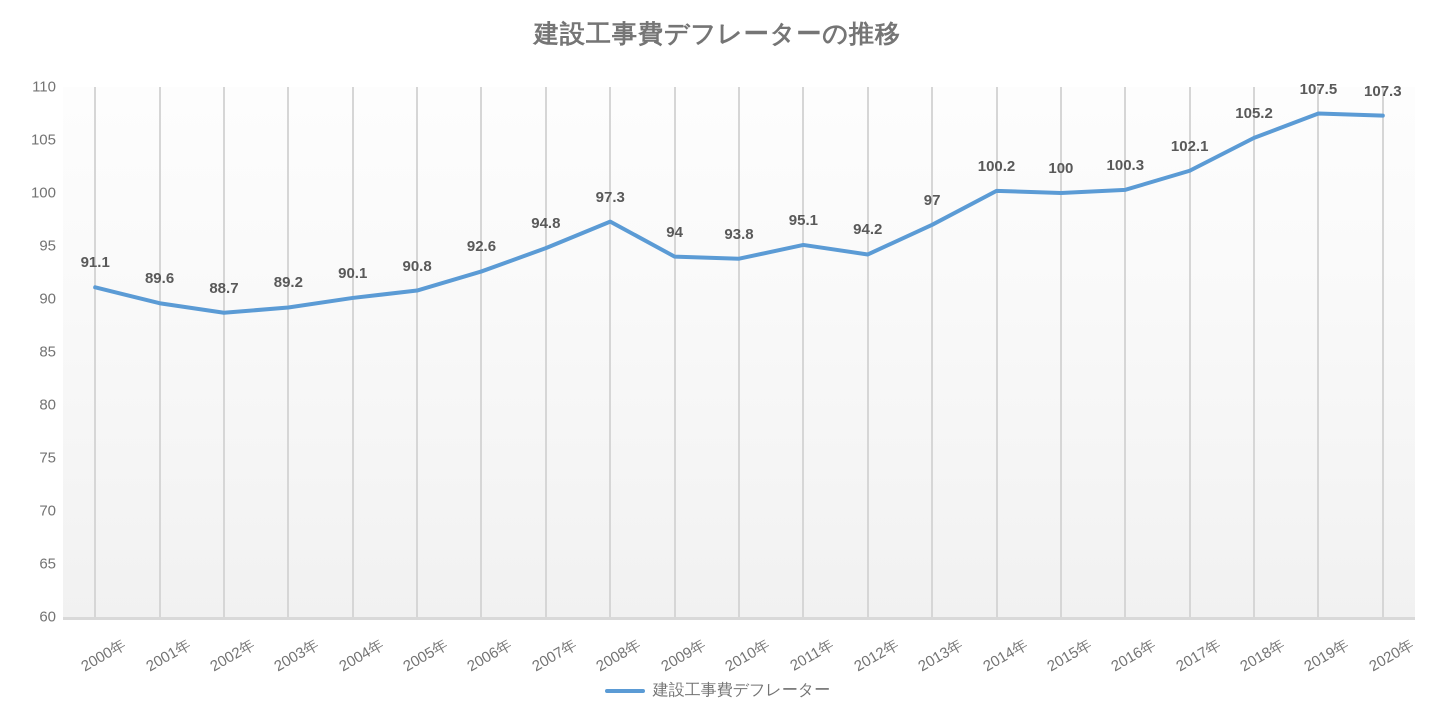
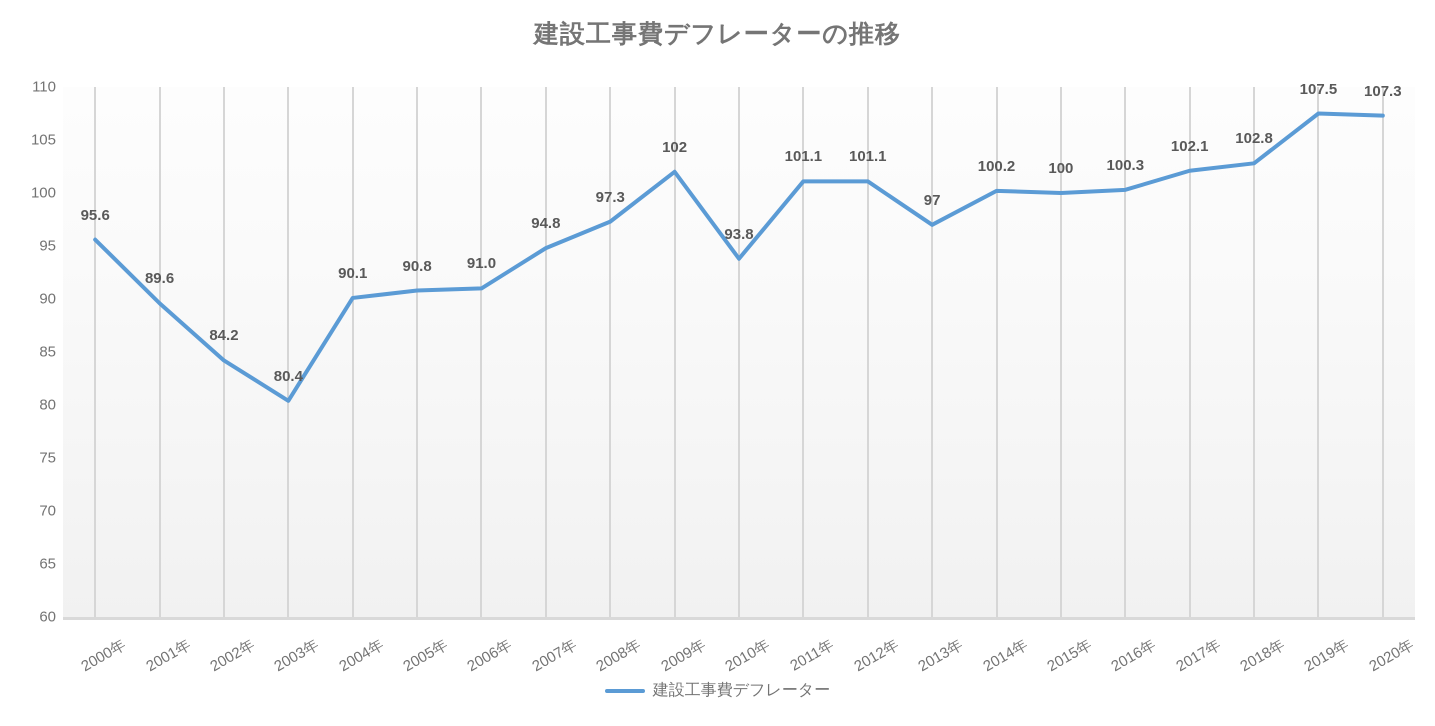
2000年: 91.1 -> 95.6
2002年: 88.7 -> 84.2
2003年: 89.2 -> 80.4
2006年: 92.6 -> 91.0
2009年: 94 -> 102
2011年: 95.1 -> 101.1
2012年: 94.2 -> 101.1
2018年: 105.2 -> 102.8
